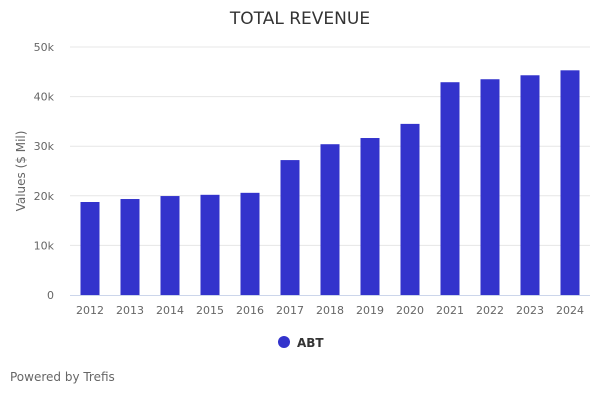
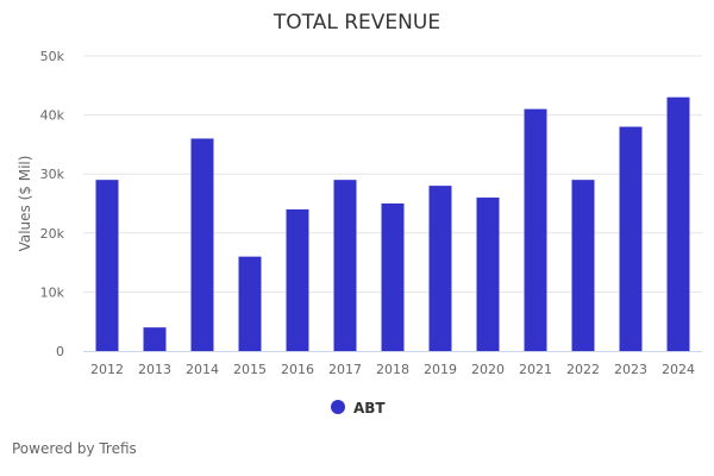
2012: 19k -> 29k
2013: 19k -> 4k
2014: 20k -> 36k
2015: 20k -> 16k
2016: 21k -> 24k
2017: 27k -> 29k
2018: 30k -> 25k
2019: 32k -> 28k
2020: 34k -> 26k
2021: 43k -> 41k
2022: 44k -> 29k
2023: 44k -> 38k
2024: 45k -> 43k
